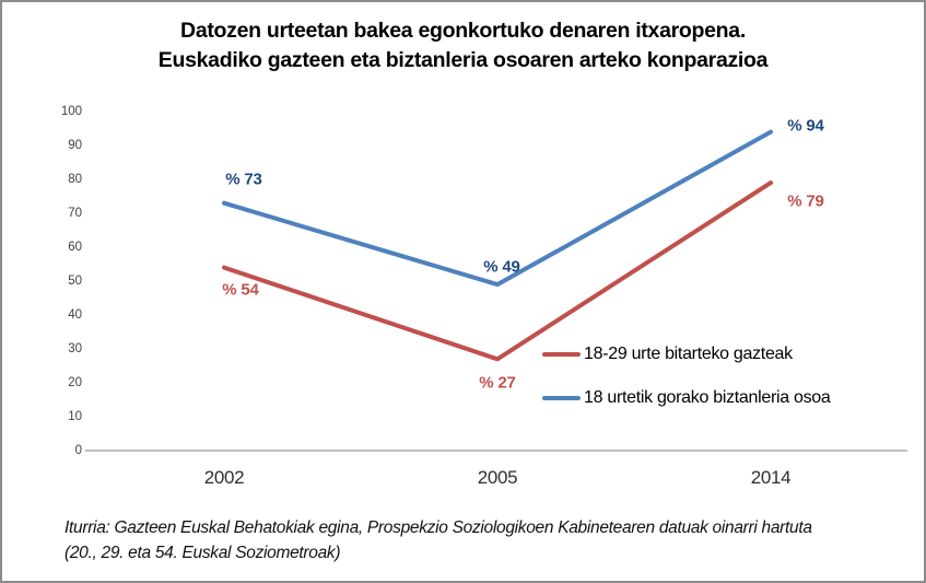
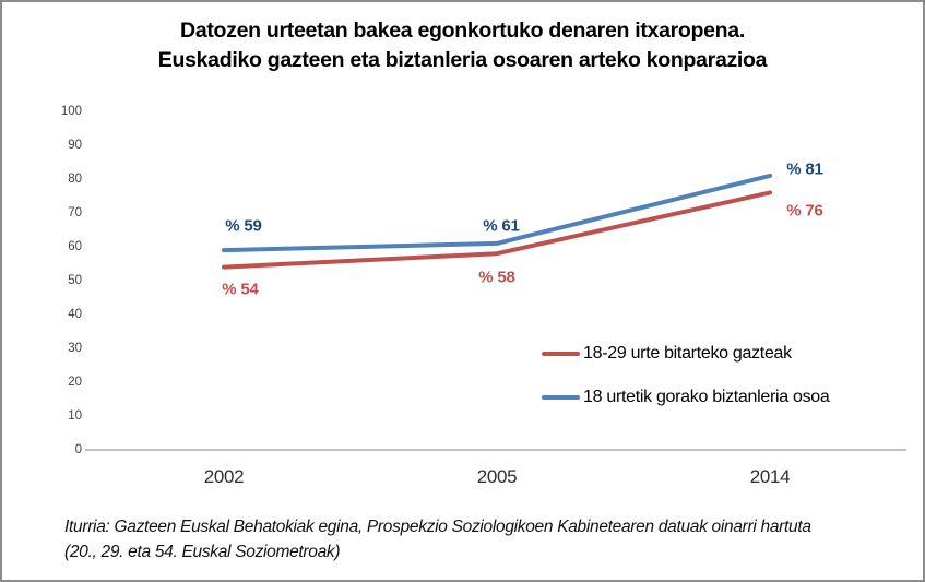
18 urtetik gorako biztanleria osoa/2002: 73 -> 59
18-29 urte bitarteko gazteak/2005: 27 -> 58
18 urtetik gorako biztanleria osoa/2005: 49 -> 61
18-29 urte bitarteko gazteak/2014: 79 -> 76
18 urtetik gorako biztanleria osoa/2014: 94 -> 81
